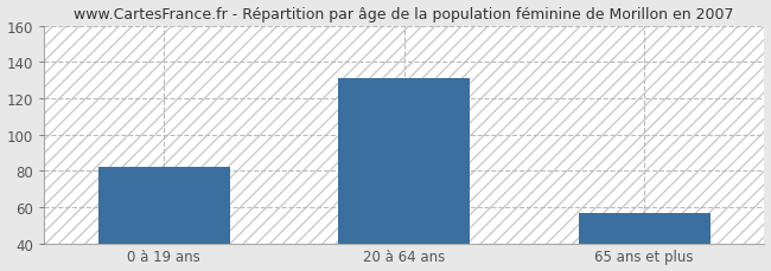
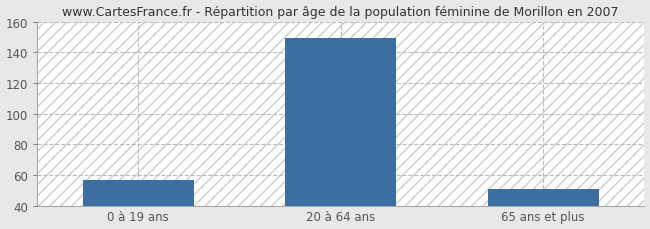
0 à 19 ans: 82 -> 57
20 à 64 ans: 131 -> 149
65 ans et plus: 57 -> 51
